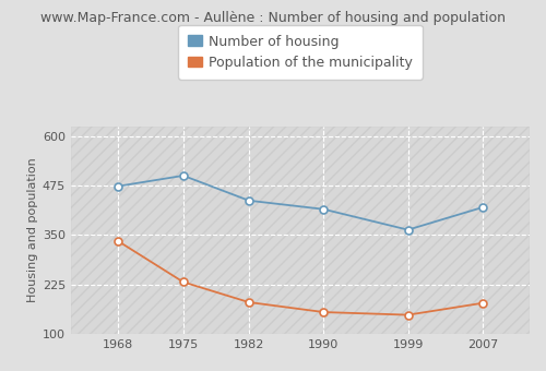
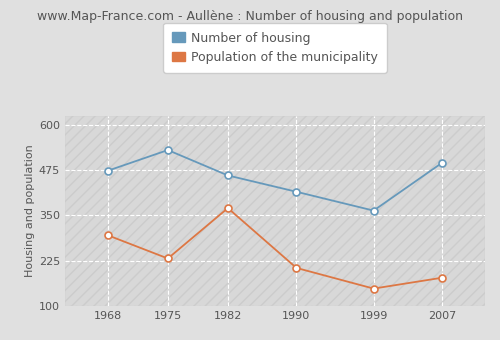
Population of the municipality/1968: 335 -> 295
Number of housing/1975: 500 -> 530
Number of housing/1982: 437 -> 460
Population of the municipality/1982: 180 -> 370
Population of the municipality/1990: 155 -> 205
Number of housing/2007: 420 -> 495
